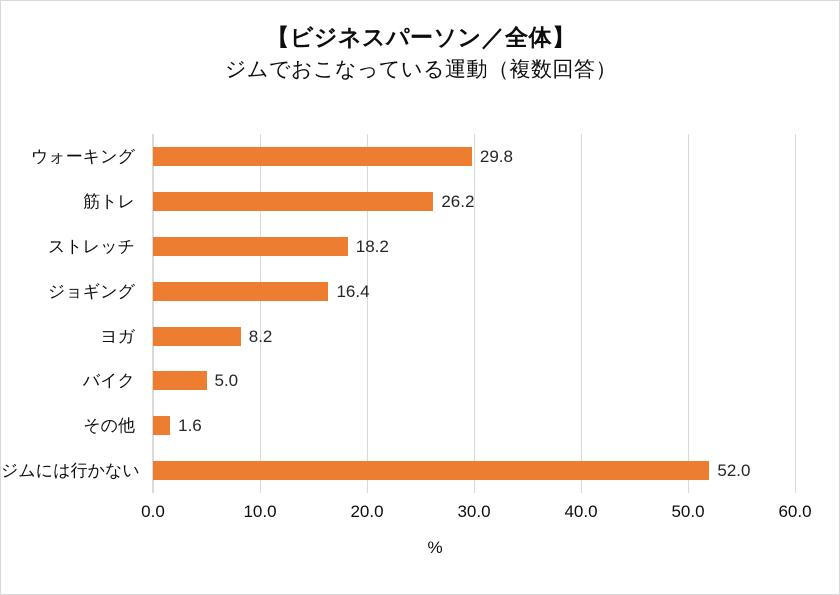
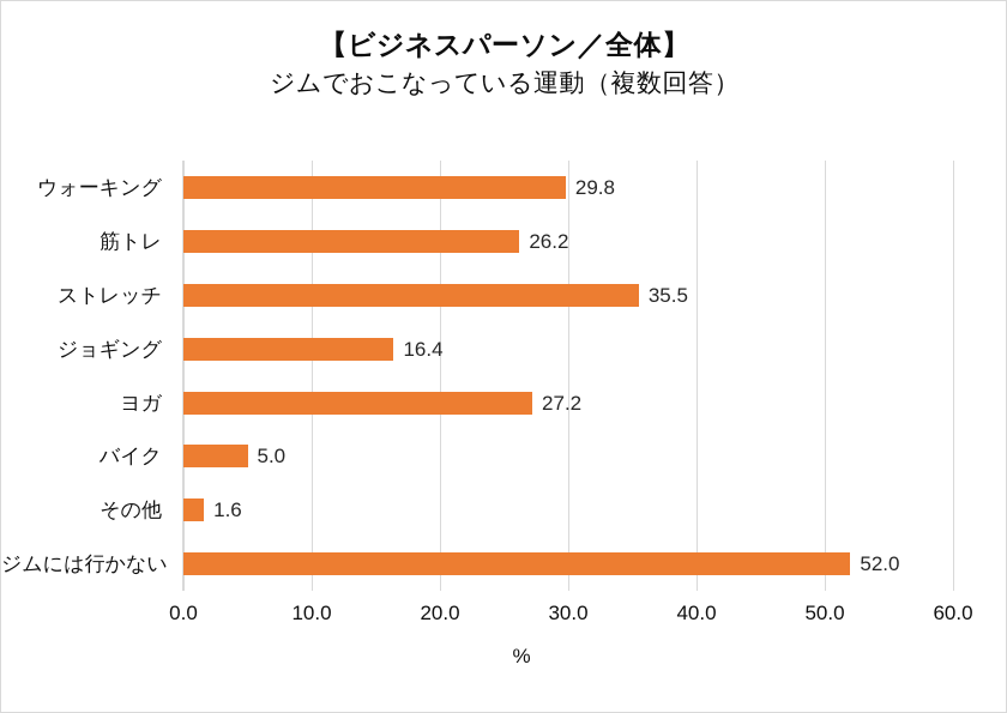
ストレッチ: 18.2 -> 35.5
ヨガ: 8.2 -> 27.2
